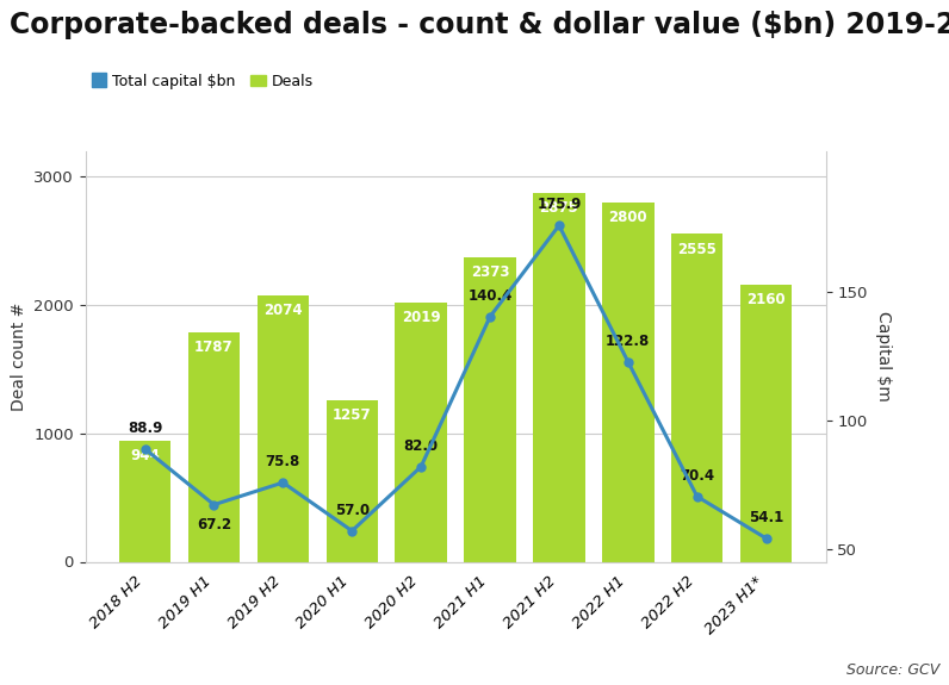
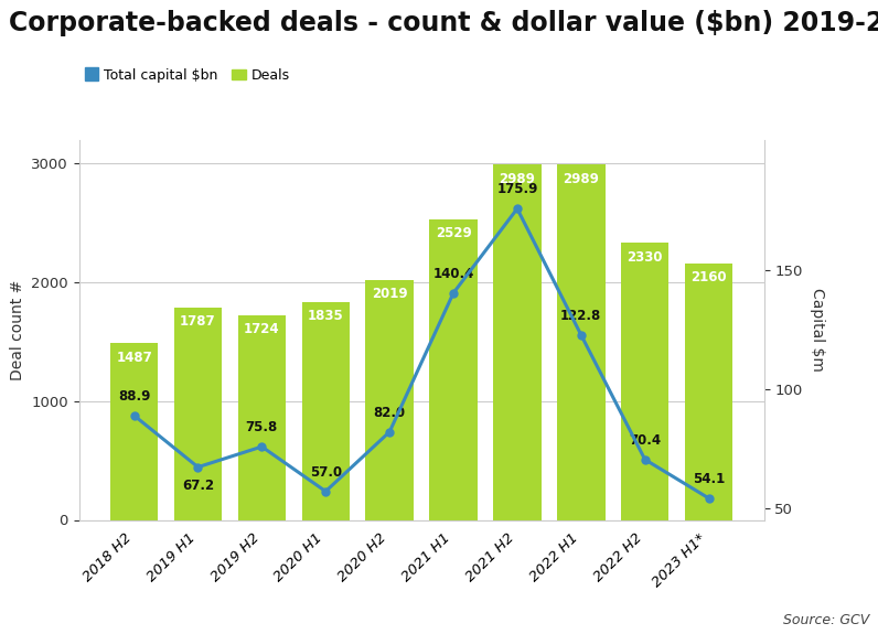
Deals/2018 H2: 944 -> 1487
Deals/2019 H2: 2074 -> 1724
Deals/2020 H1: 1257 -> 1835
Deals/2021 H1: 2373 -> 2529
Deals/2021 H2: 2875 -> 2989
Deals/2022 H1: 2800 -> 2989
Deals/2022 H2: 2555 -> 2330
